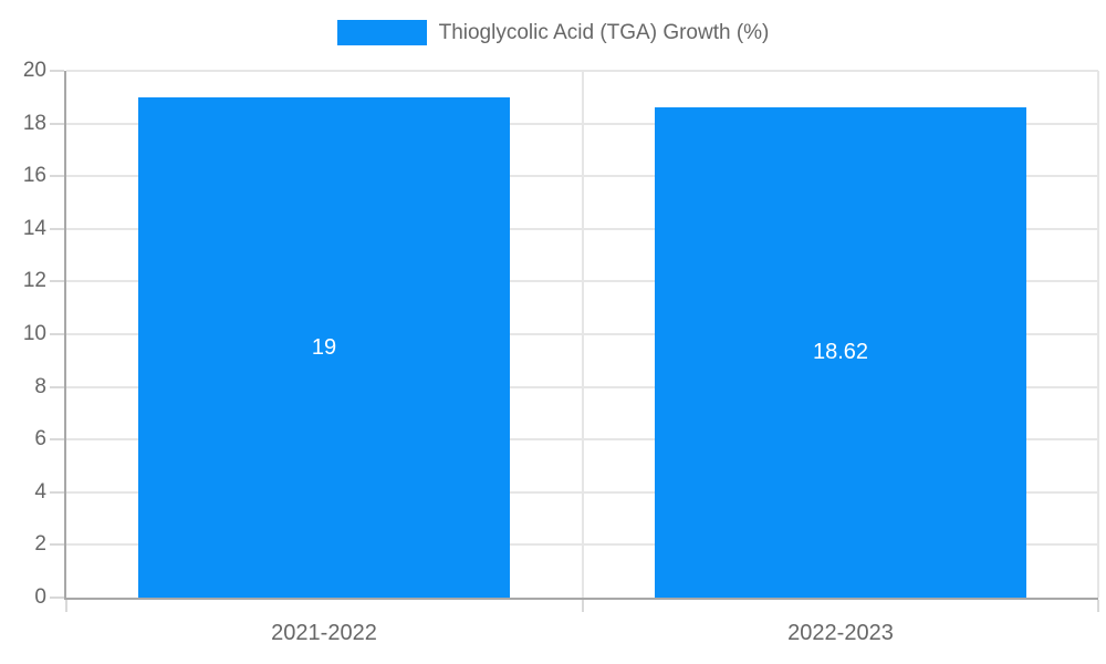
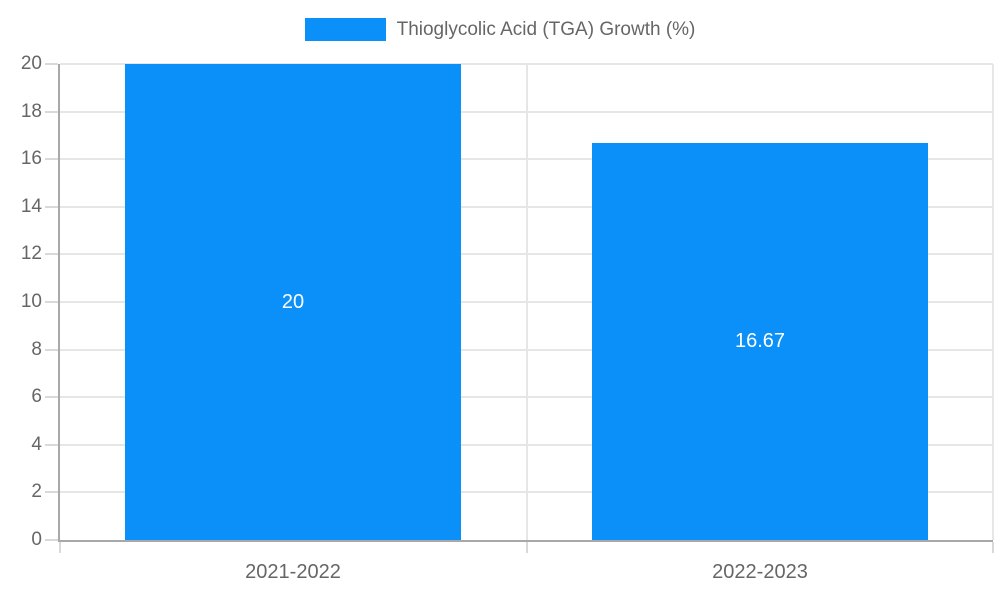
2021-2022: 19 -> 20
2022-2023: 18.62 -> 16.67
